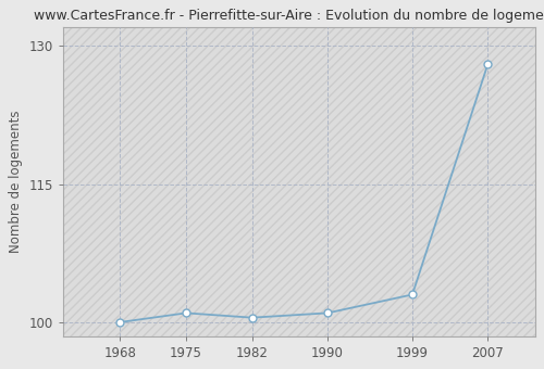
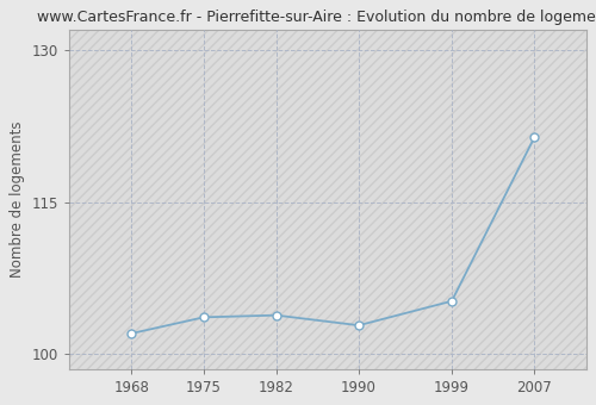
1968: 100.0 -> 102.0
1975: 101.0 -> 103.6
1982: 100.5 -> 103.8
1990: 101.0 -> 102.8
1999: 103.0 -> 105.2
2007: 128.0 -> 121.4
